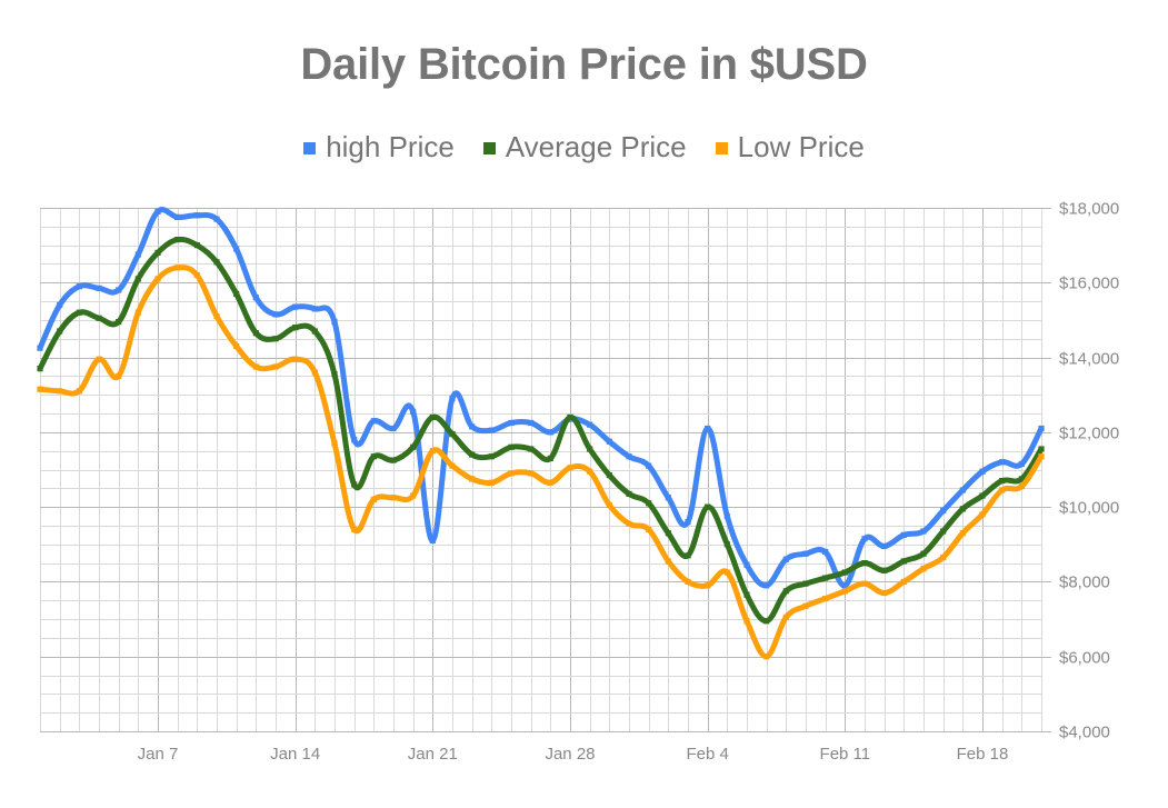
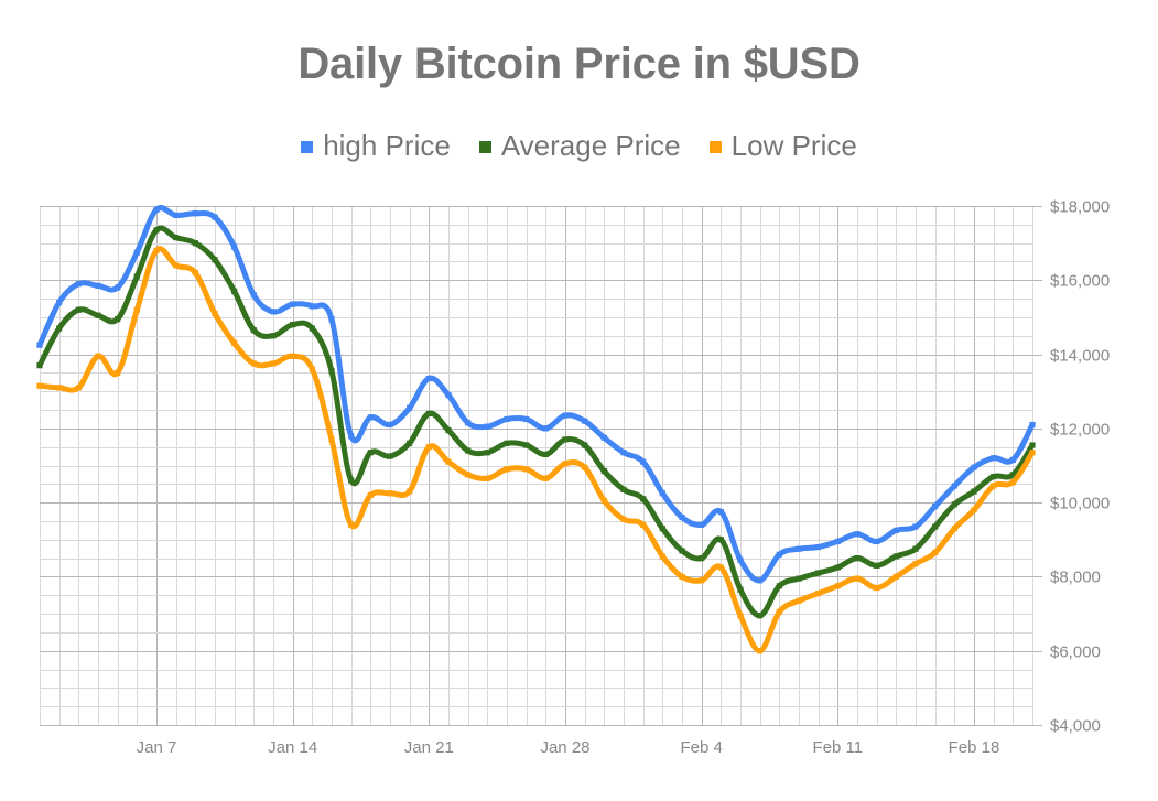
Average Price/Jan 7: $16800 -> $17400
Low Price/Jan 7: $16100 -> $16800
high Price/Jan 21: $9100 -> $13400
Average Price/Jan 28: $12400 -> $11700
high Price/Feb 4: $12100 -> $9400
Average Price/Feb 4: $10000 -> $8500
high Price/Feb 11: $7900 -> $9000
